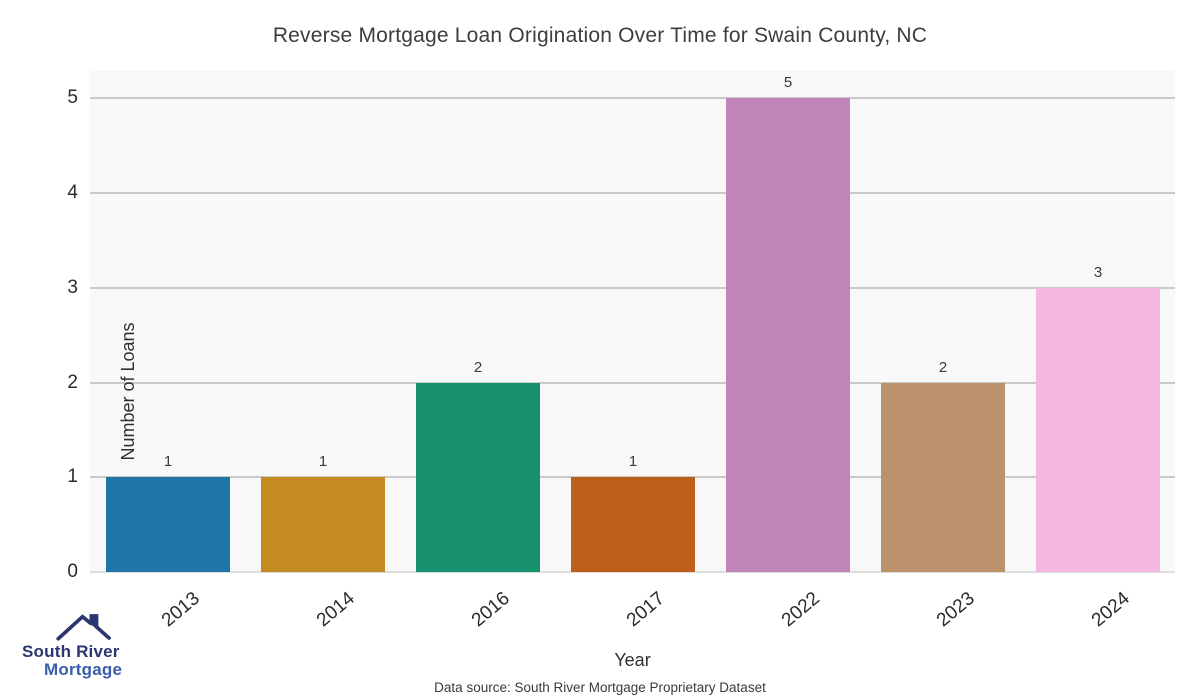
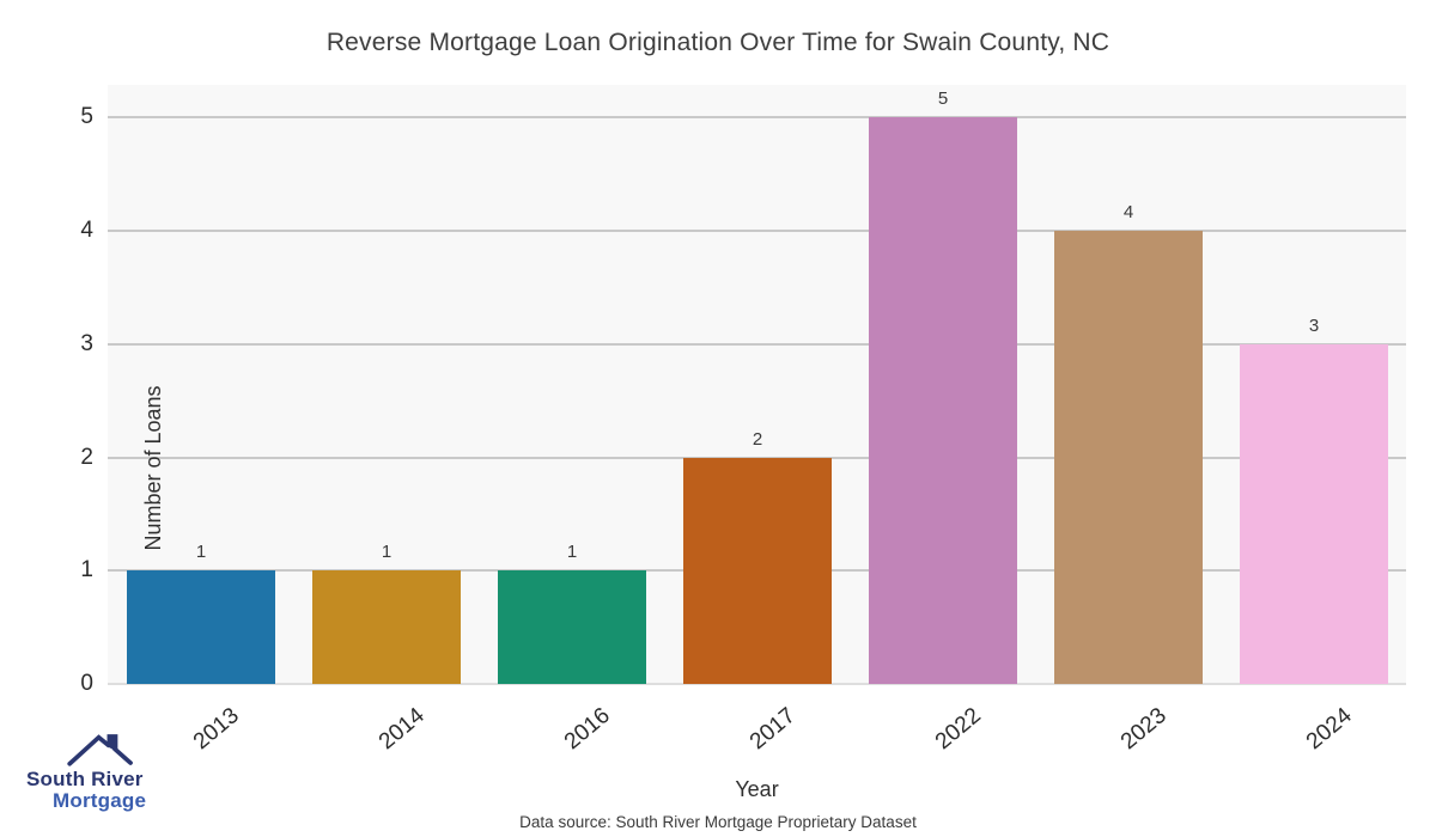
2016: 2 -> 1
2017: 1 -> 2
2023: 2 -> 4
